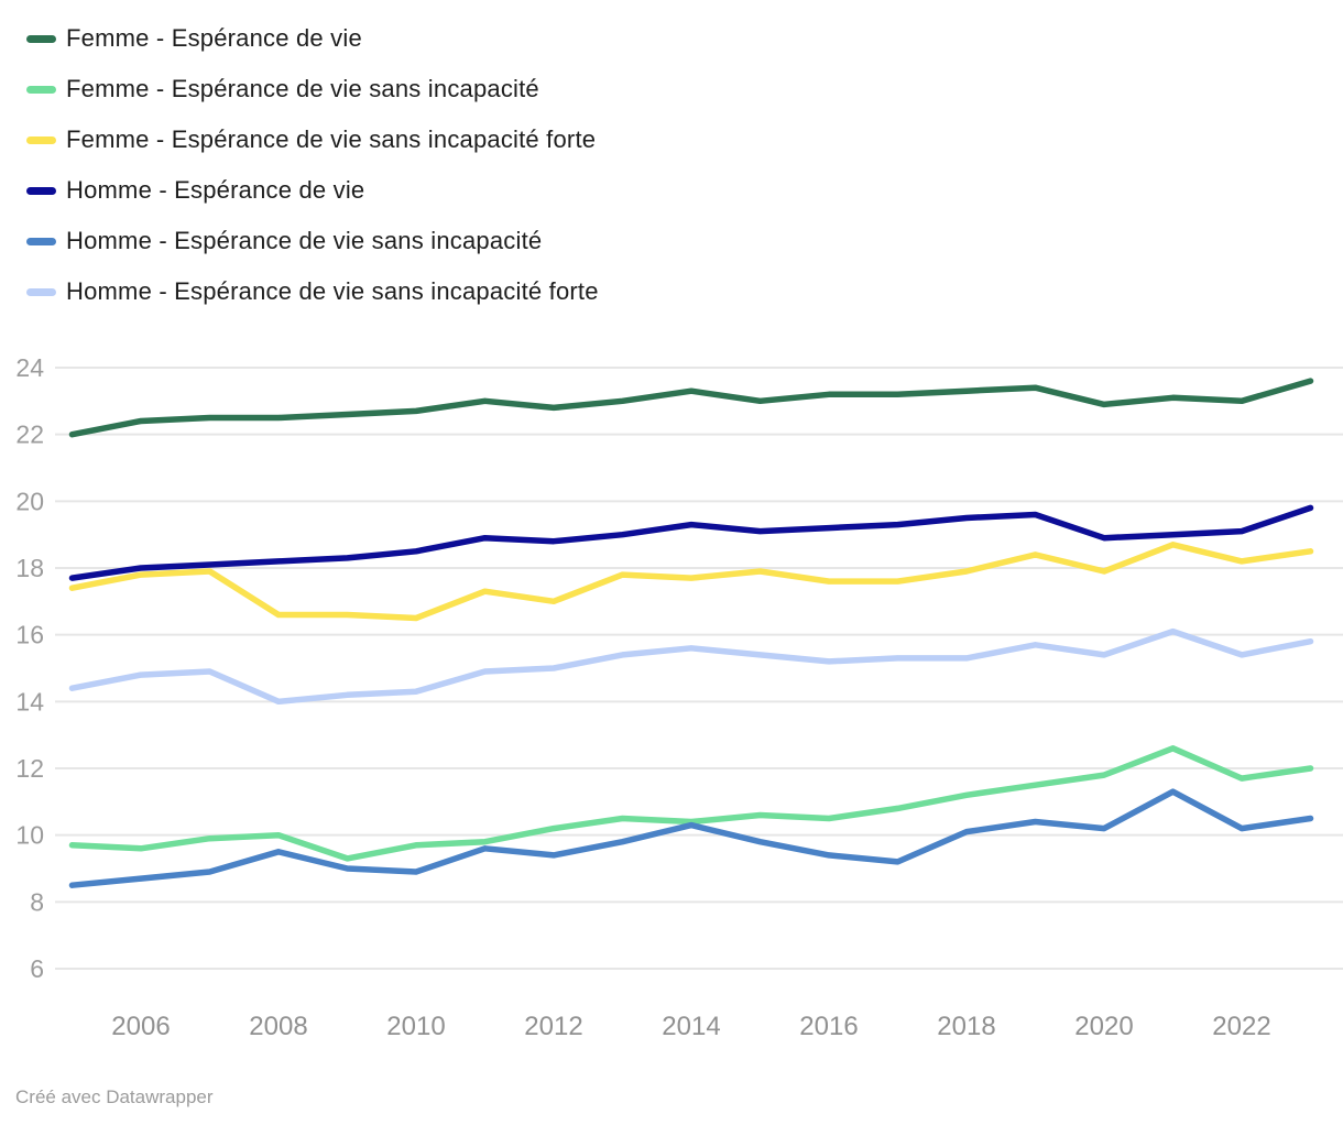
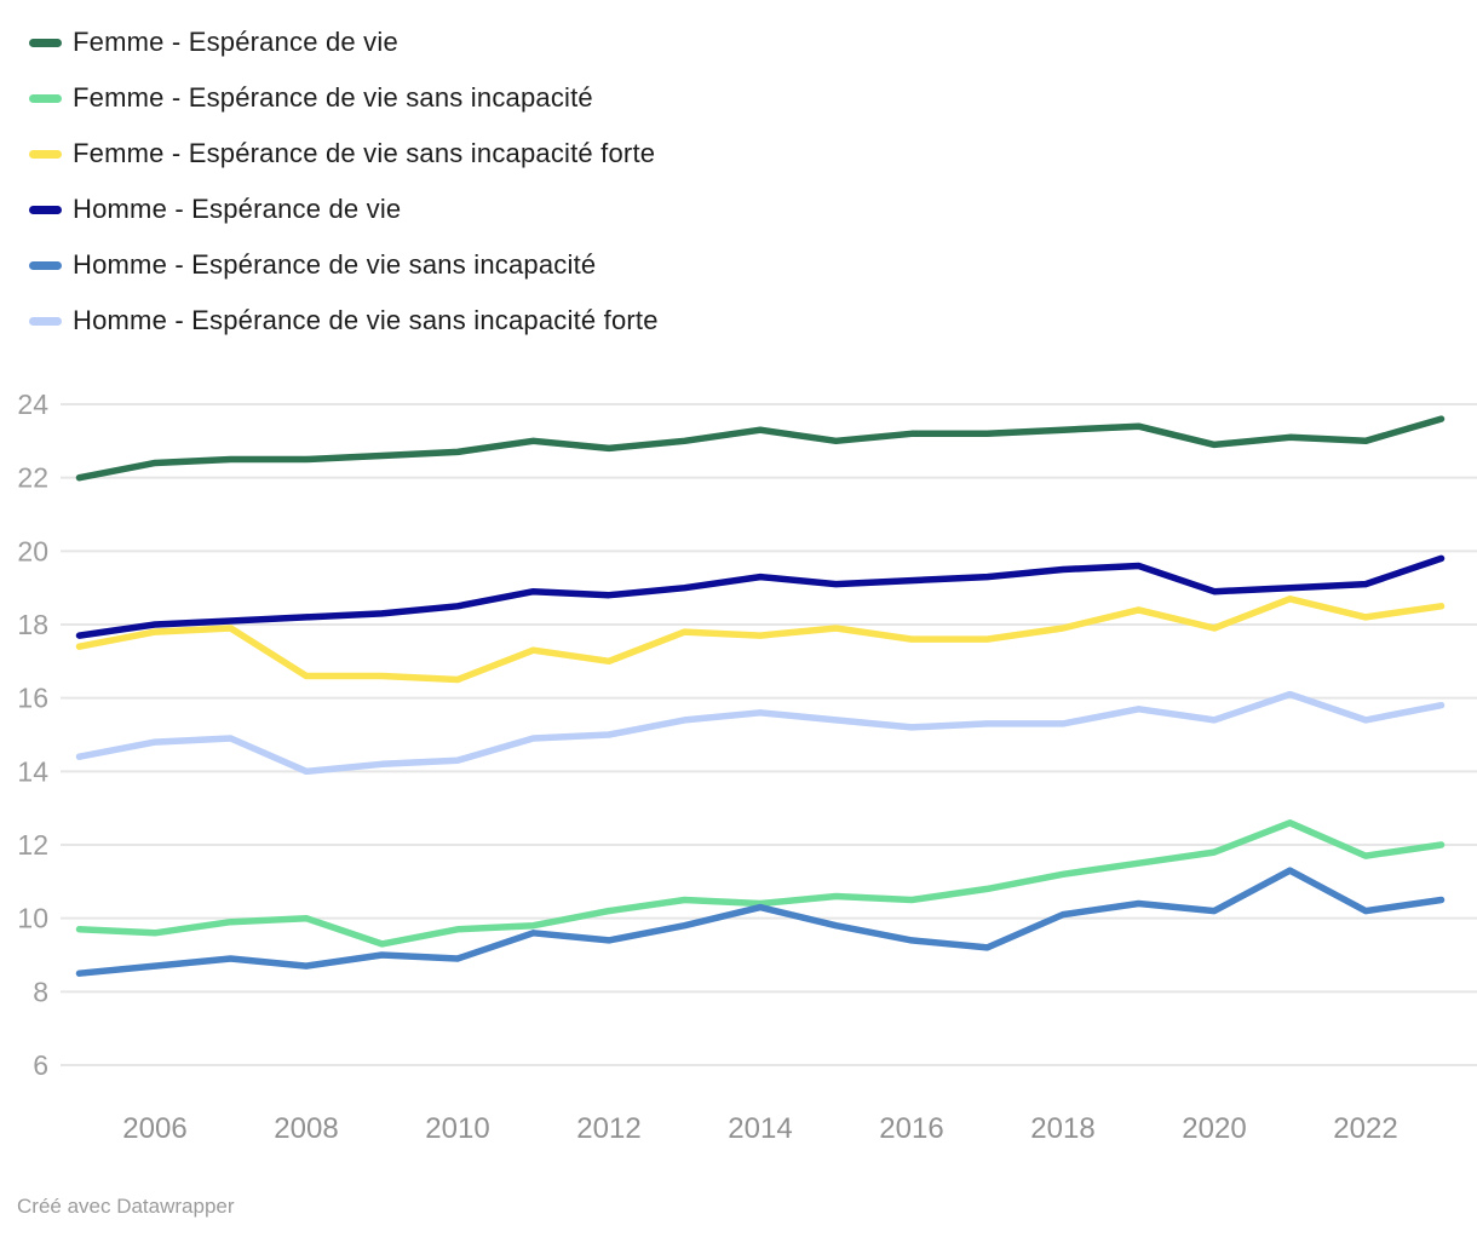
Homme - Espérance de vie sans incapacité/2008: 9.5 -> 8.7
